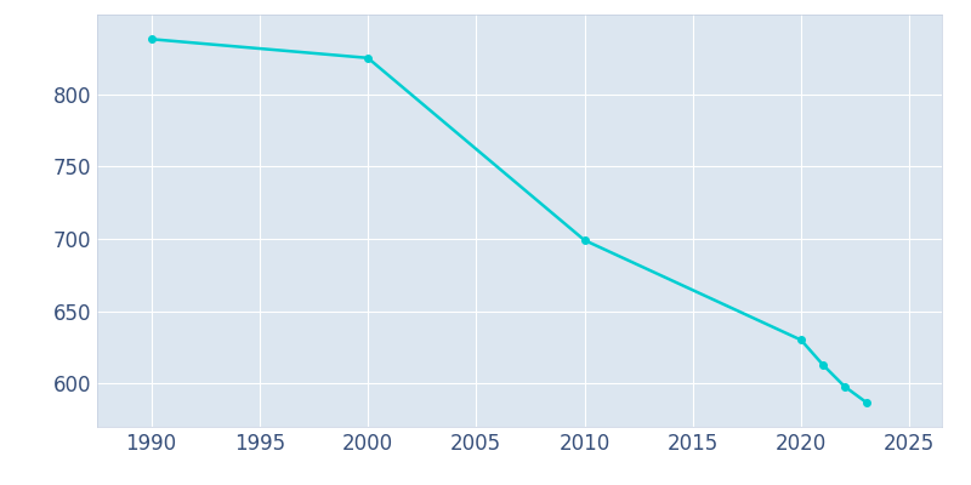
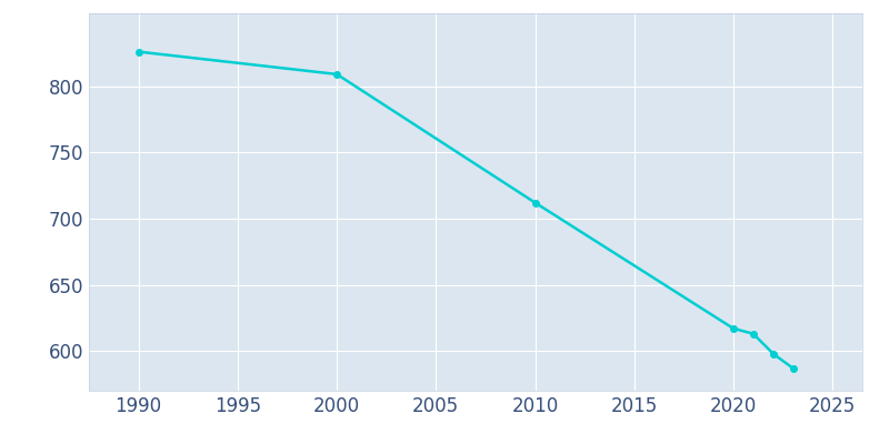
1990: 838 -> 826
2000: 825 -> 809
2010: 699 -> 712
2020: 630 -> 617
